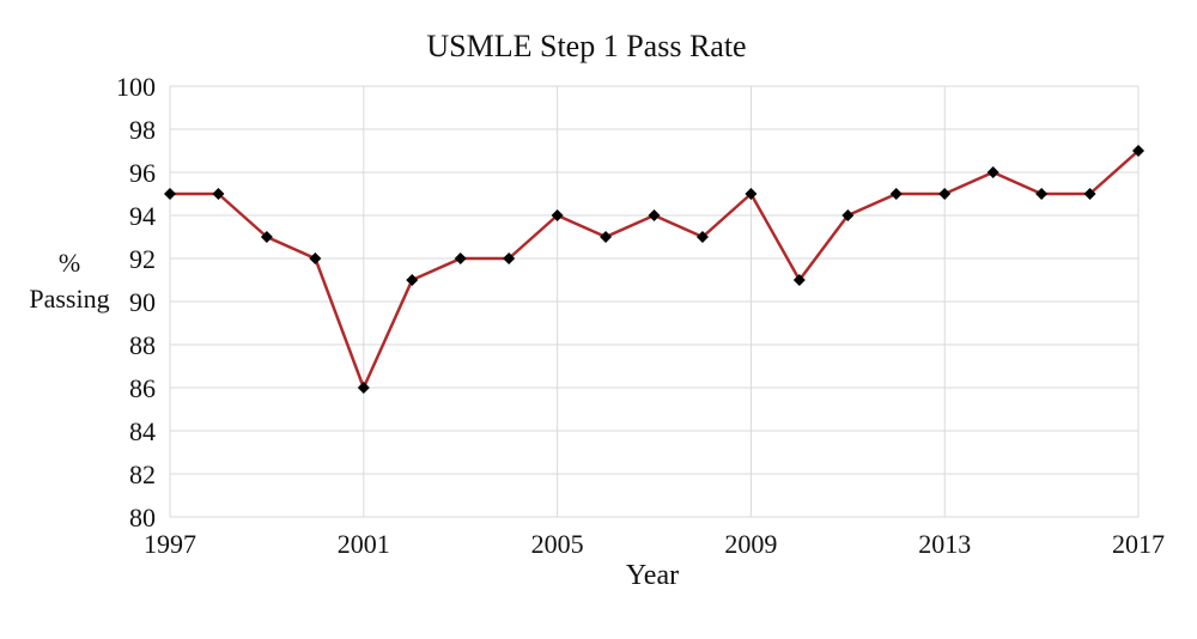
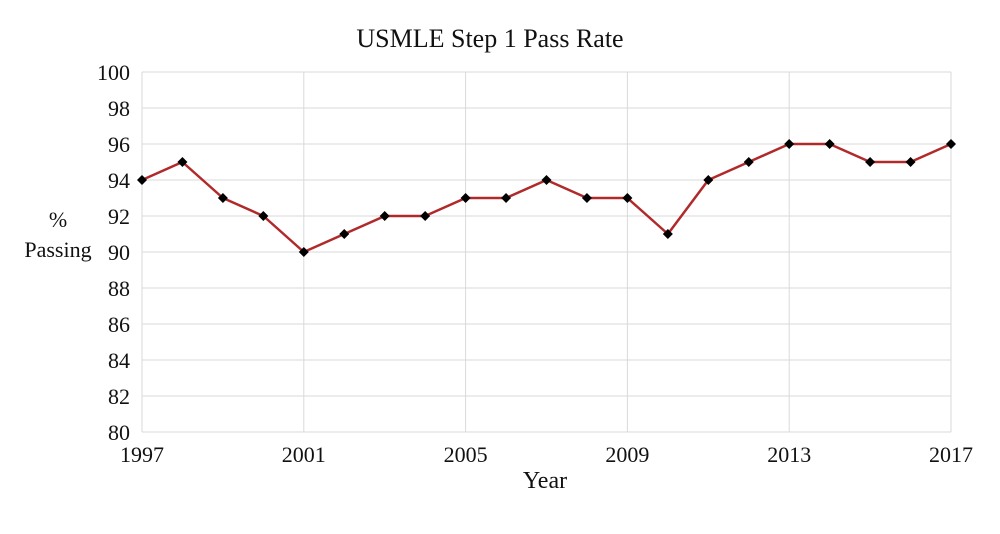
1997: 95 -> 94
2001: 86 -> 90
2005: 94 -> 93
2009: 95 -> 93
2013: 95 -> 96
2017: 97 -> 96
